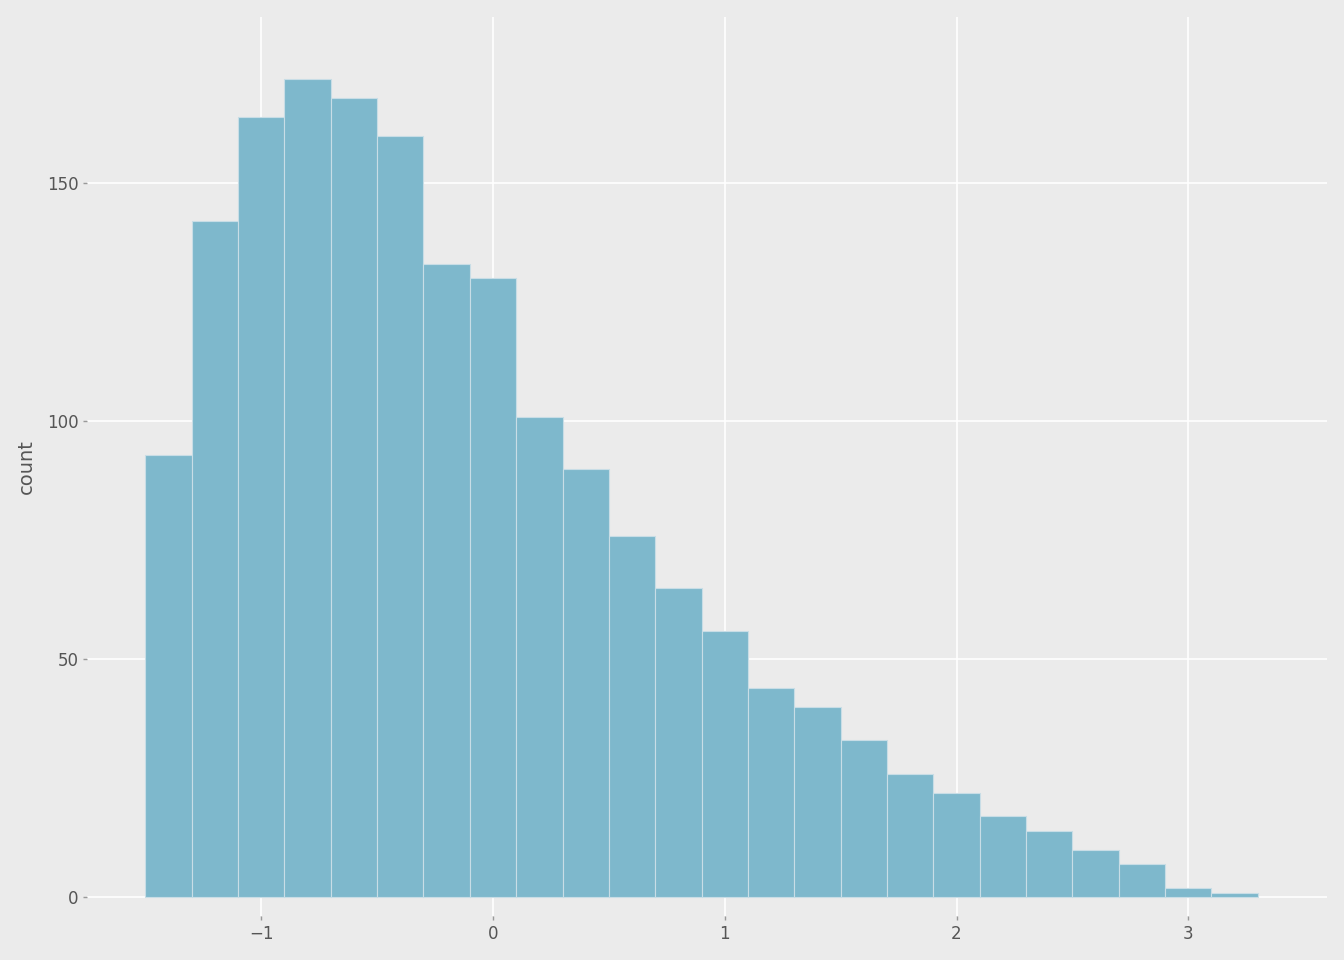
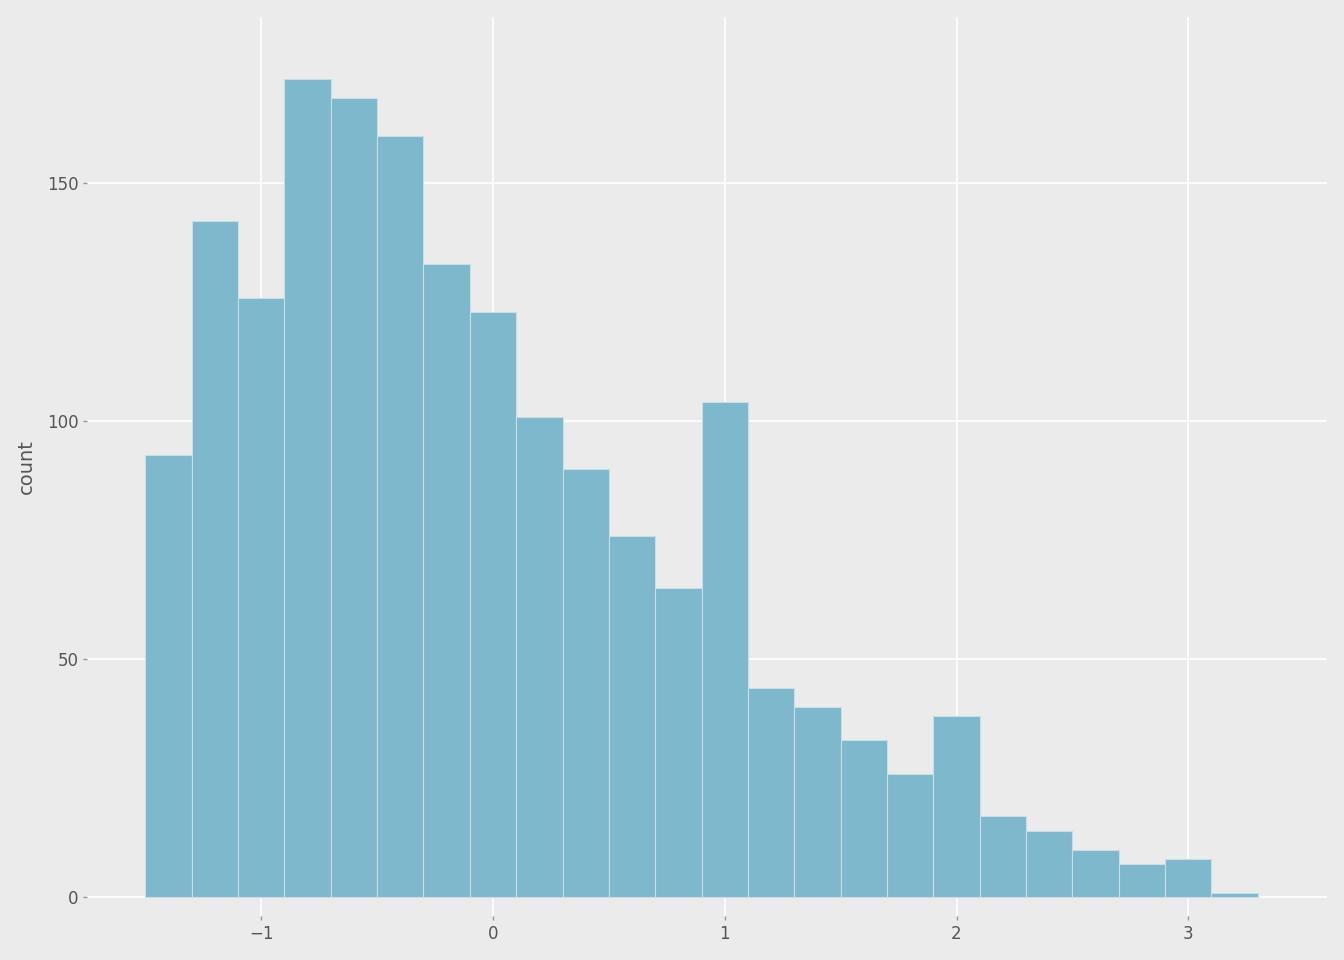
−1: 164 -> 126
0: 130 -> 123
1: 56 -> 104
2: 22 -> 38
3: 2 -> 8
